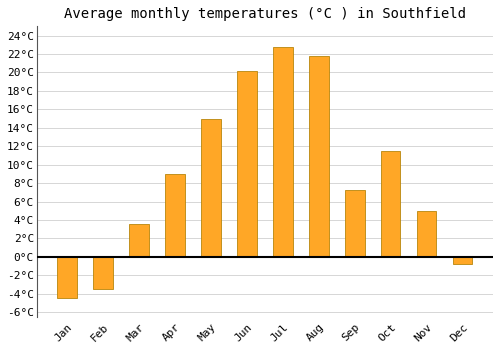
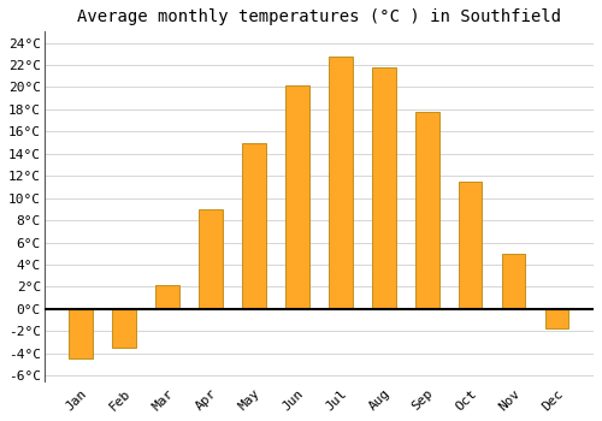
Mar: 3.6°C -> 2.2°C
Sep: 7.2°C -> 17.8°C
Dec: -0.8°C -> -1.8°C
